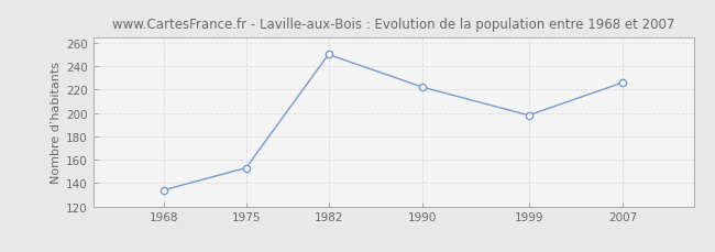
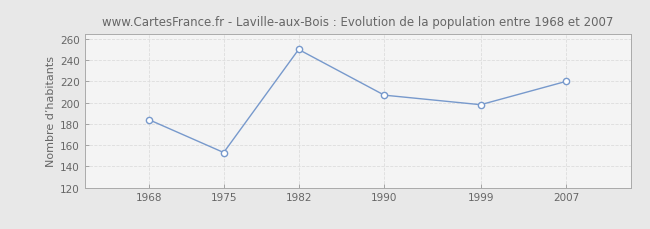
1968: 134 -> 184
1990: 222 -> 207
2007: 226 -> 220
